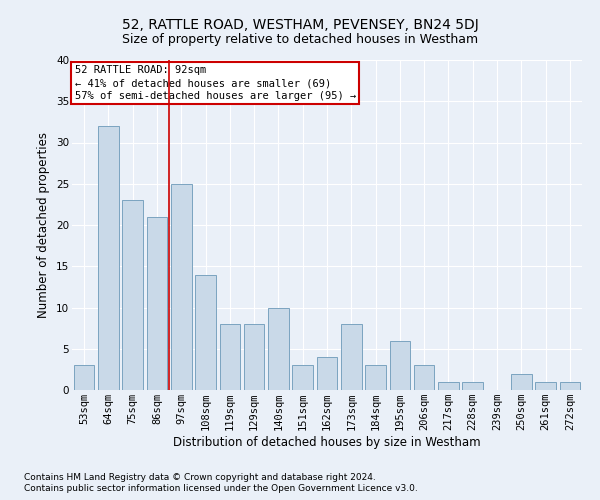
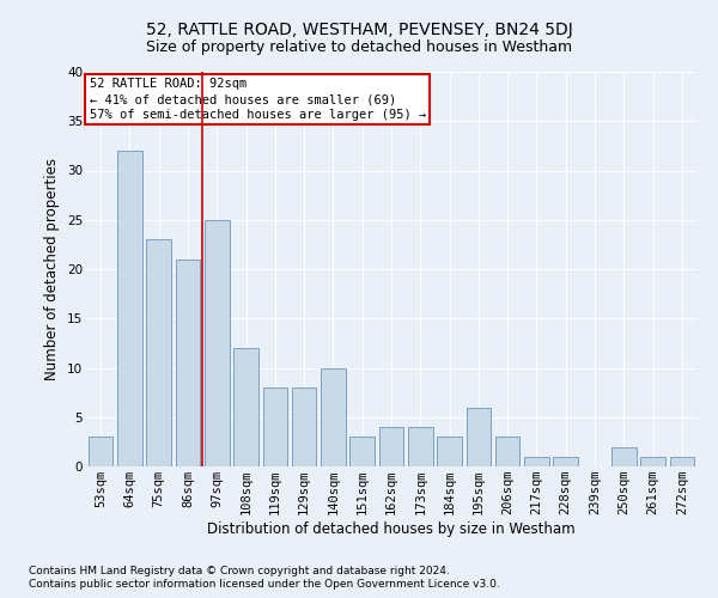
108sqm: 14 -> 12
173sqm: 8 -> 4
